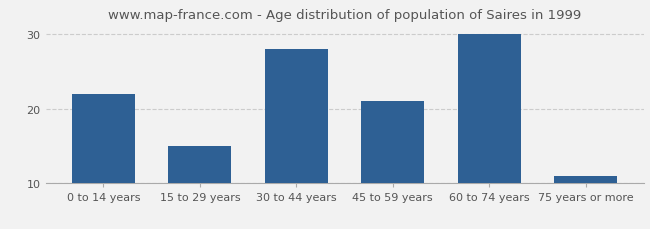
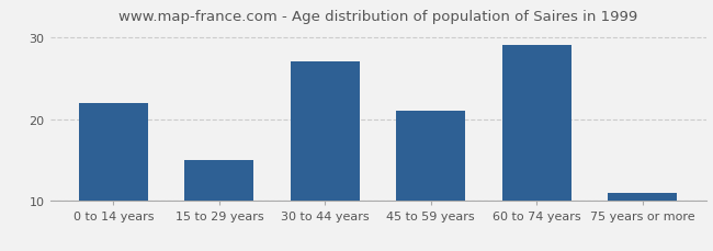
30 to 44 years: 28 -> 27
60 to 74 years: 30 -> 29
